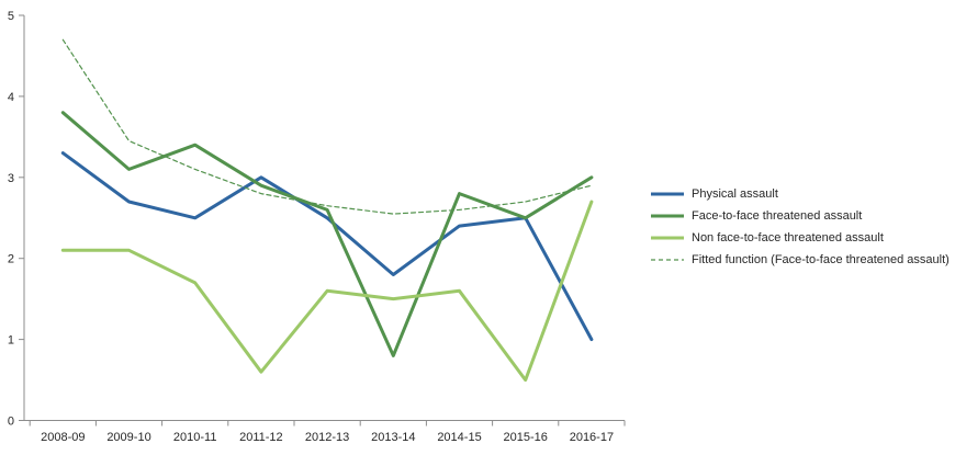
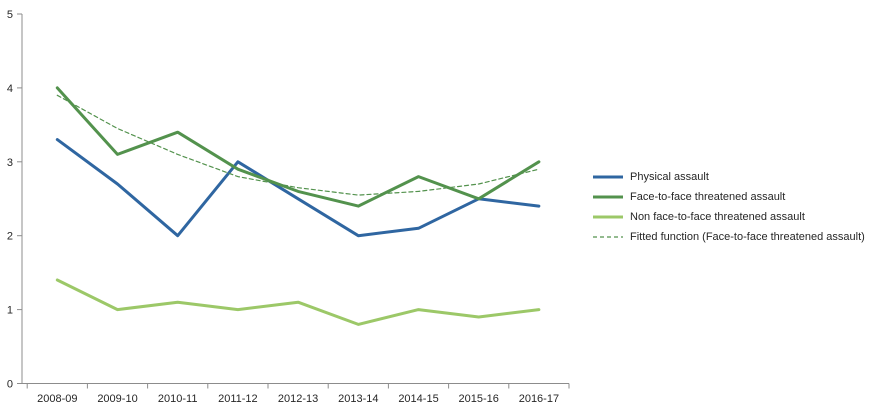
Face-to-face threatened assault/2008-09: 3.8 -> 4.0
Non face-to-face threatened assault/2008-09: 2.1 -> 1.4
Fitted function (Face-to-face threatened assault)/2008-09: 4.7 -> 3.9
Non face-to-face threatened assault/2009-10: 2.1 -> 1.0
Physical assault/2010-11: 2.5 -> 2.0
Non face-to-face threatened assault/2010-11: 1.7 -> 1.1
Non face-to-face threatened assault/2011-12: 0.6 -> 1.0
Non face-to-face threatened assault/2012-13: 1.6 -> 1.1
Physical assault/2013-14: 1.8 -> 2.0
Face-to-face threatened assault/2013-14: 0.8 -> 2.4
Non face-to-face threatened assault/2013-14: 1.5 -> 0.8
Physical assault/2014-15: 2.4 -> 2.1
Non face-to-face threatened assault/2014-15: 1.6 -> 1.0
Non face-to-face threatened assault/2015-16: 0.5 -> 0.9
Physical assault/2016-17: 1.0 -> 2.4
Non face-to-face threatened assault/2016-17: 2.7 -> 1.0
